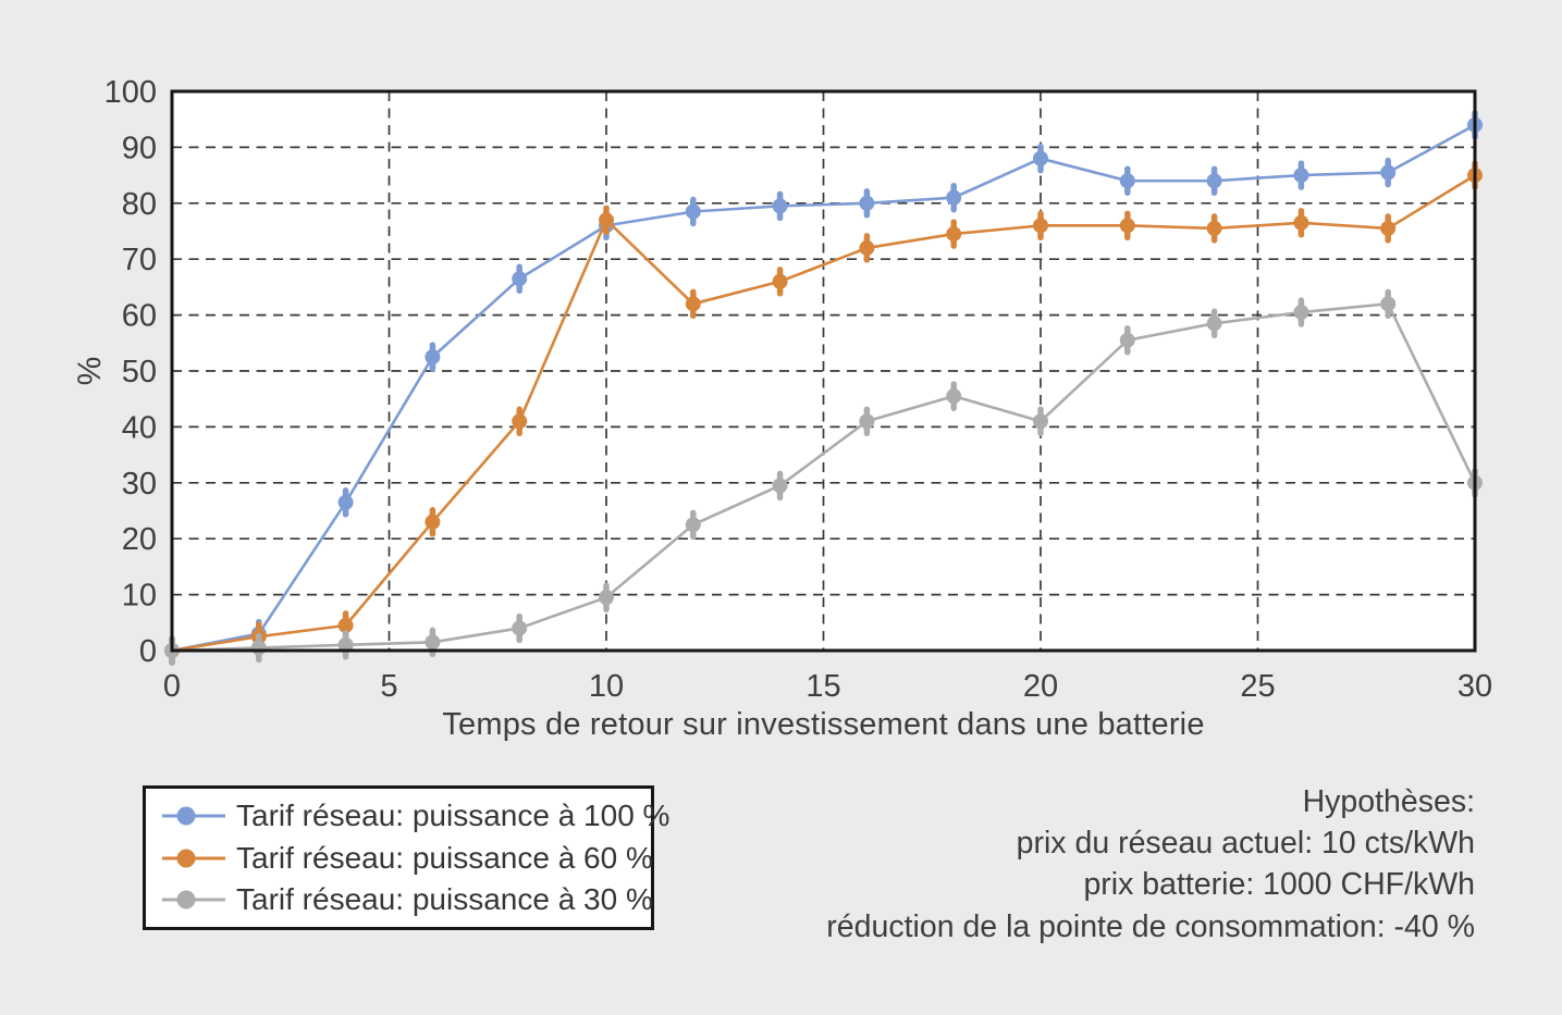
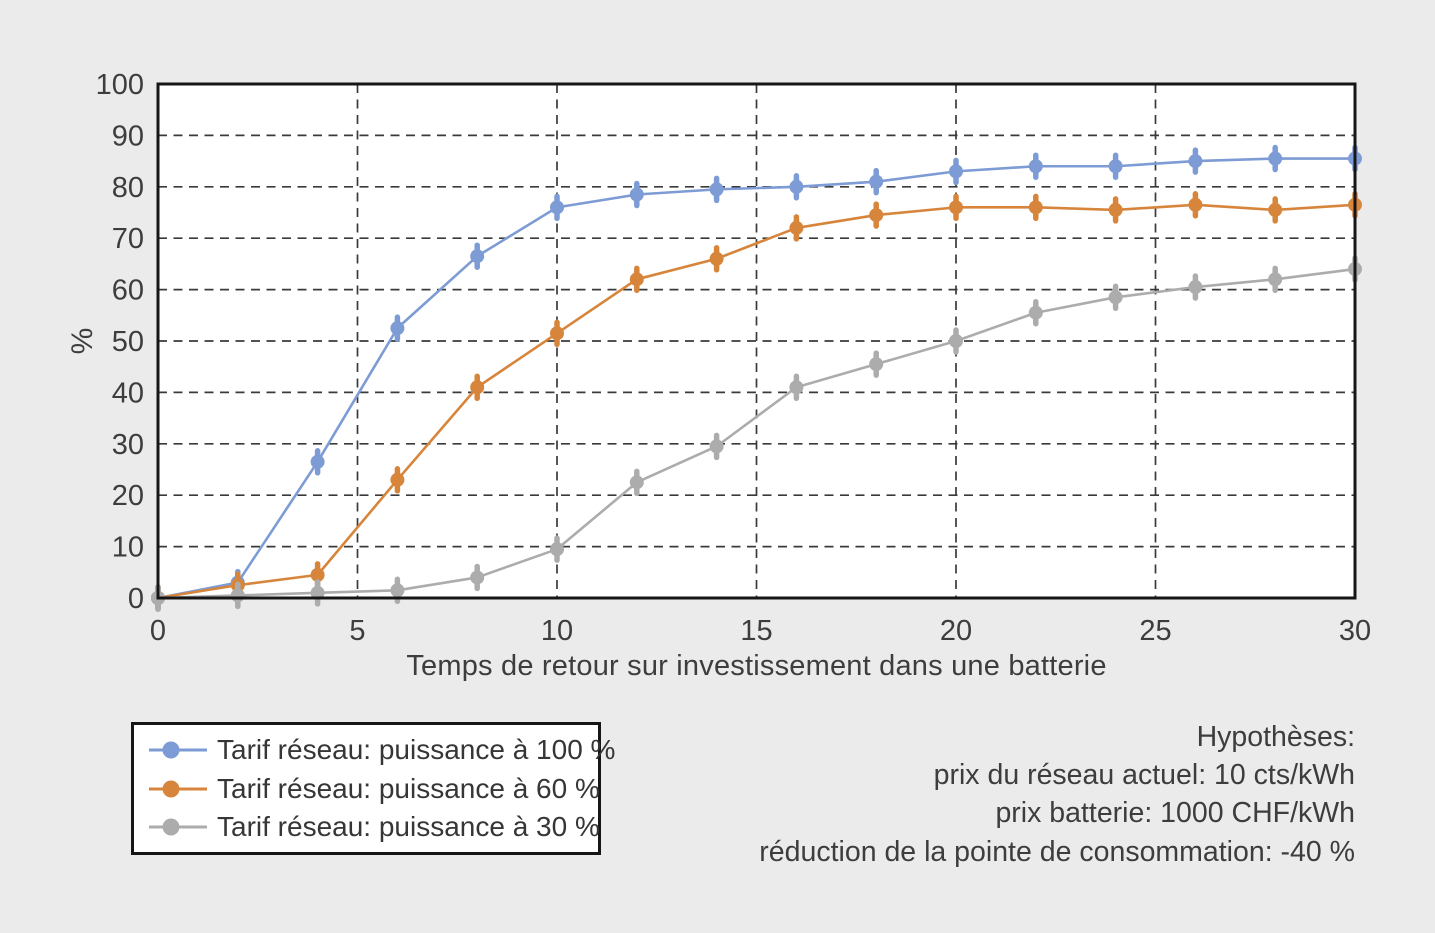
Tarif réseau: puissance à 60 %/10: 77 -> 52
Tarif réseau: puissance à 100 %/20: 88 -> 83
Tarif réseau: puissance à 30 %/20: 41 -> 50
Tarif réseau: puissance à 100 %/30: 94 -> 86
Tarif réseau: puissance à 60 %/30: 85 -> 76
Tarif réseau: puissance à 30 %/30: 30 -> 64
